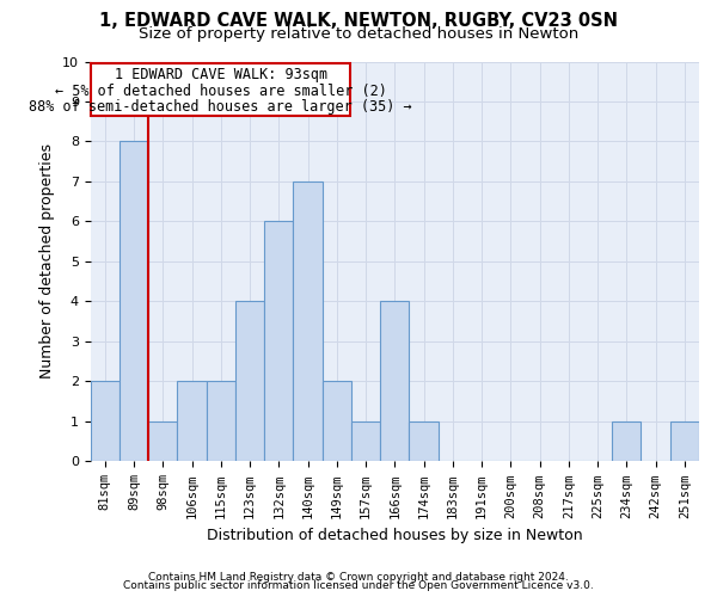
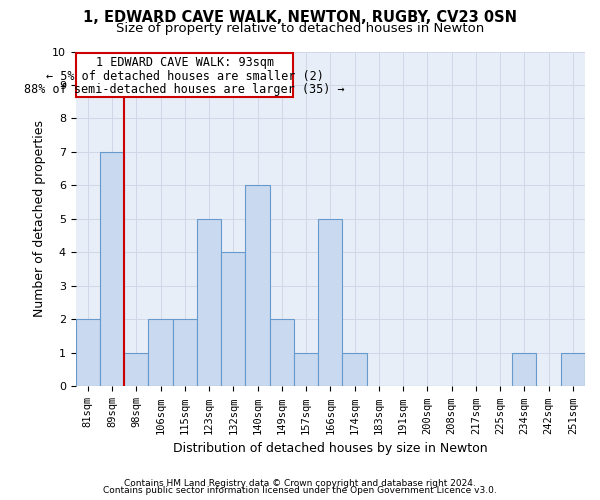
89sqm: 8 -> 7
123sqm: 4 -> 5
132sqm: 6 -> 4
140sqm: 7 -> 6
166sqm: 4 -> 5
